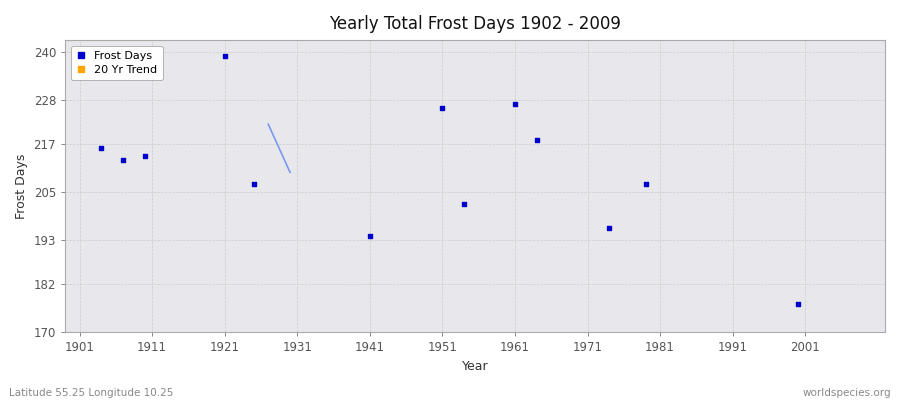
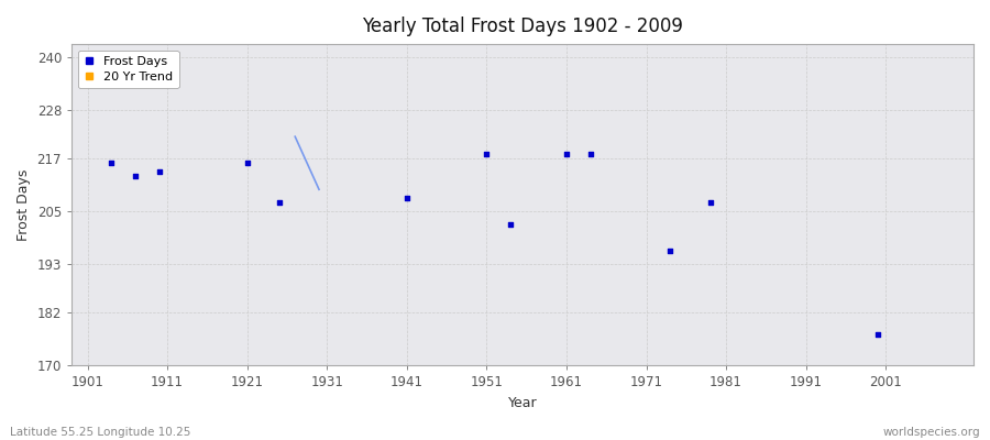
1921: 239 -> 216
1941: 194 -> 208
1951: 226 -> 218
1961: 227 -> 218
